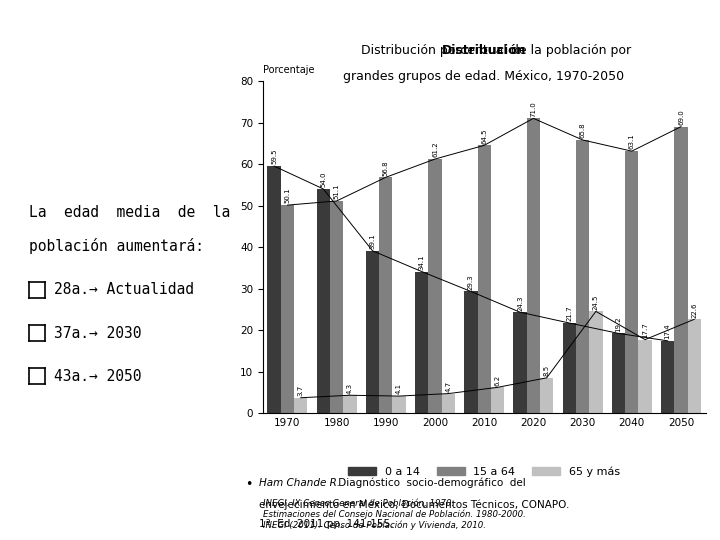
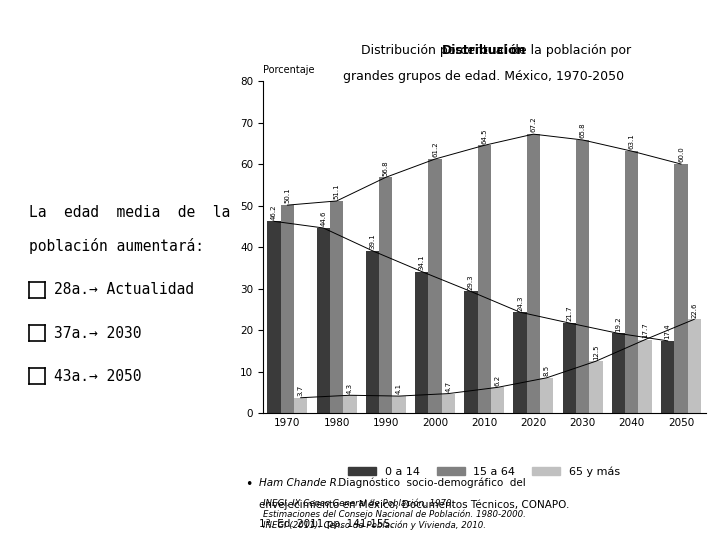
0 a 14/1970: 59.5 -> 46.2
0 a 14/1980: 54.0 -> 44.6
15 a 64/2020: 71.0 -> 67.2
65 y más/2030: 24.5 -> 12.5
15 a 64/2050: 69.0 -> 60.0
